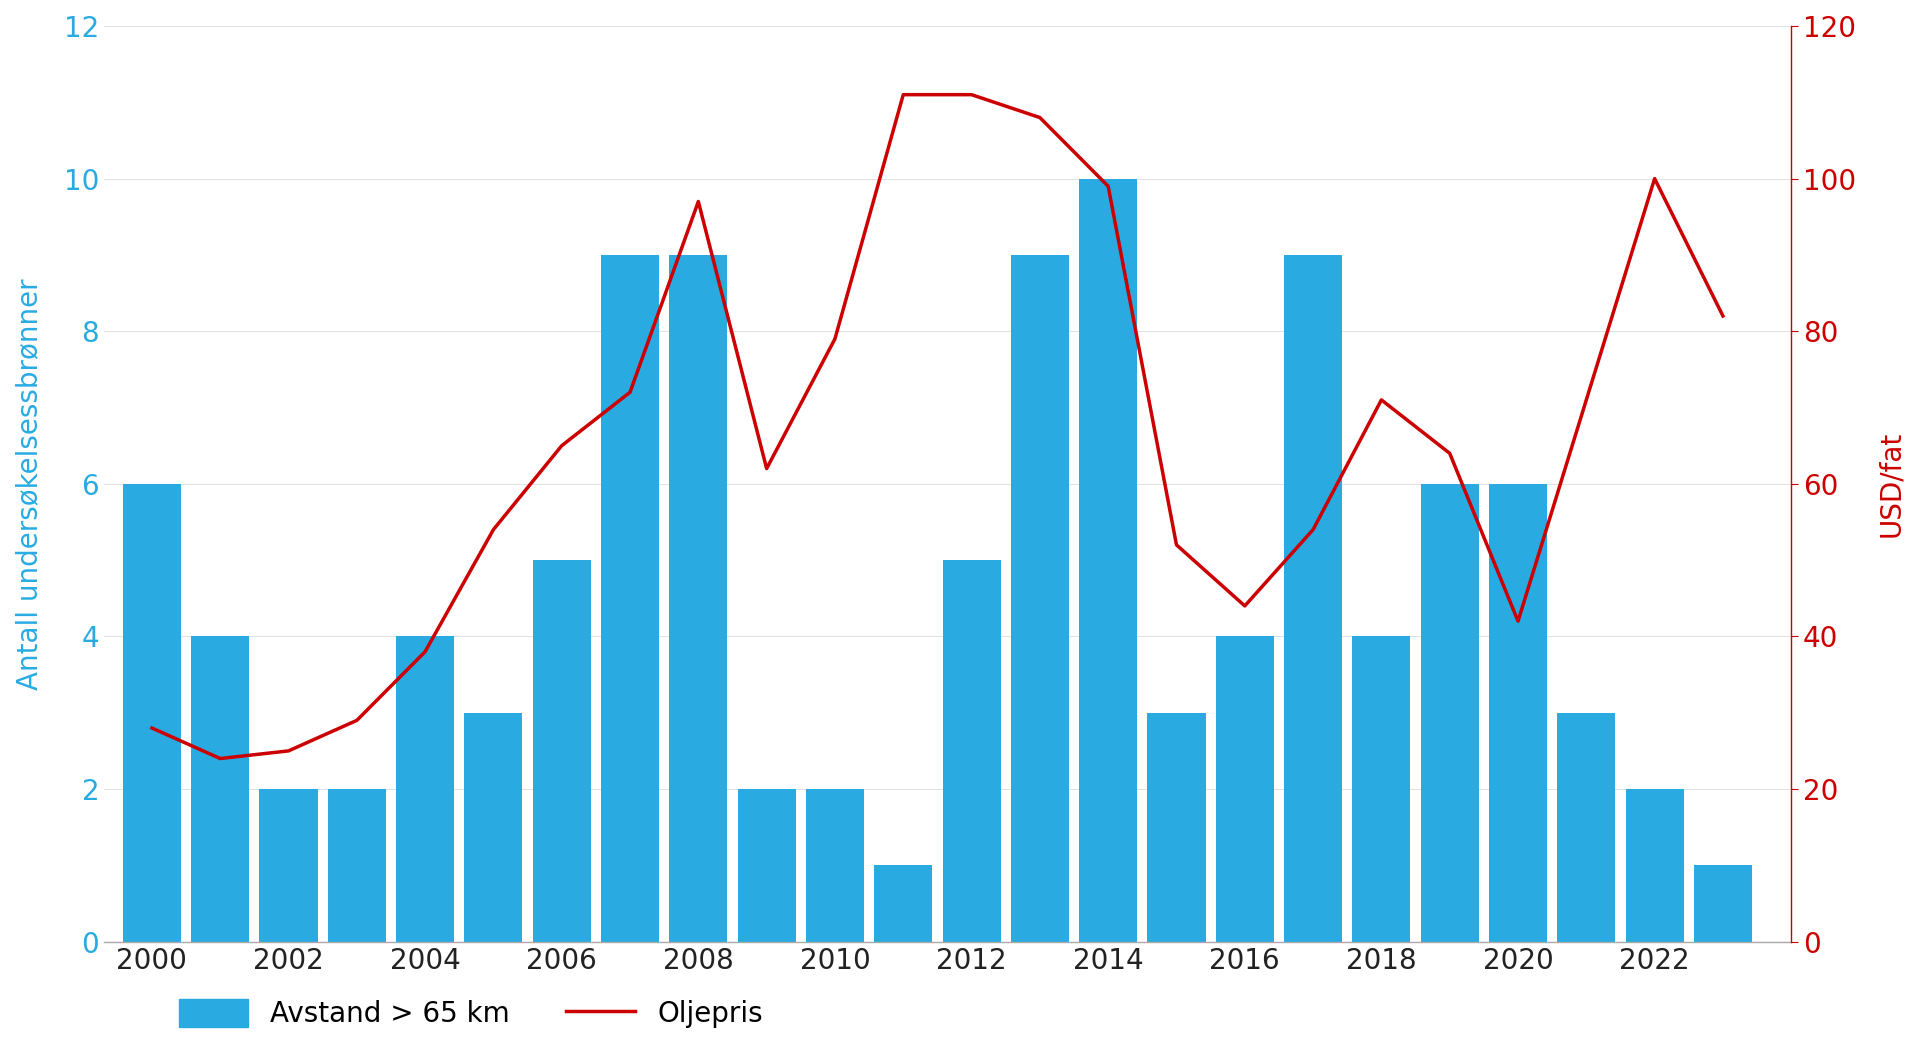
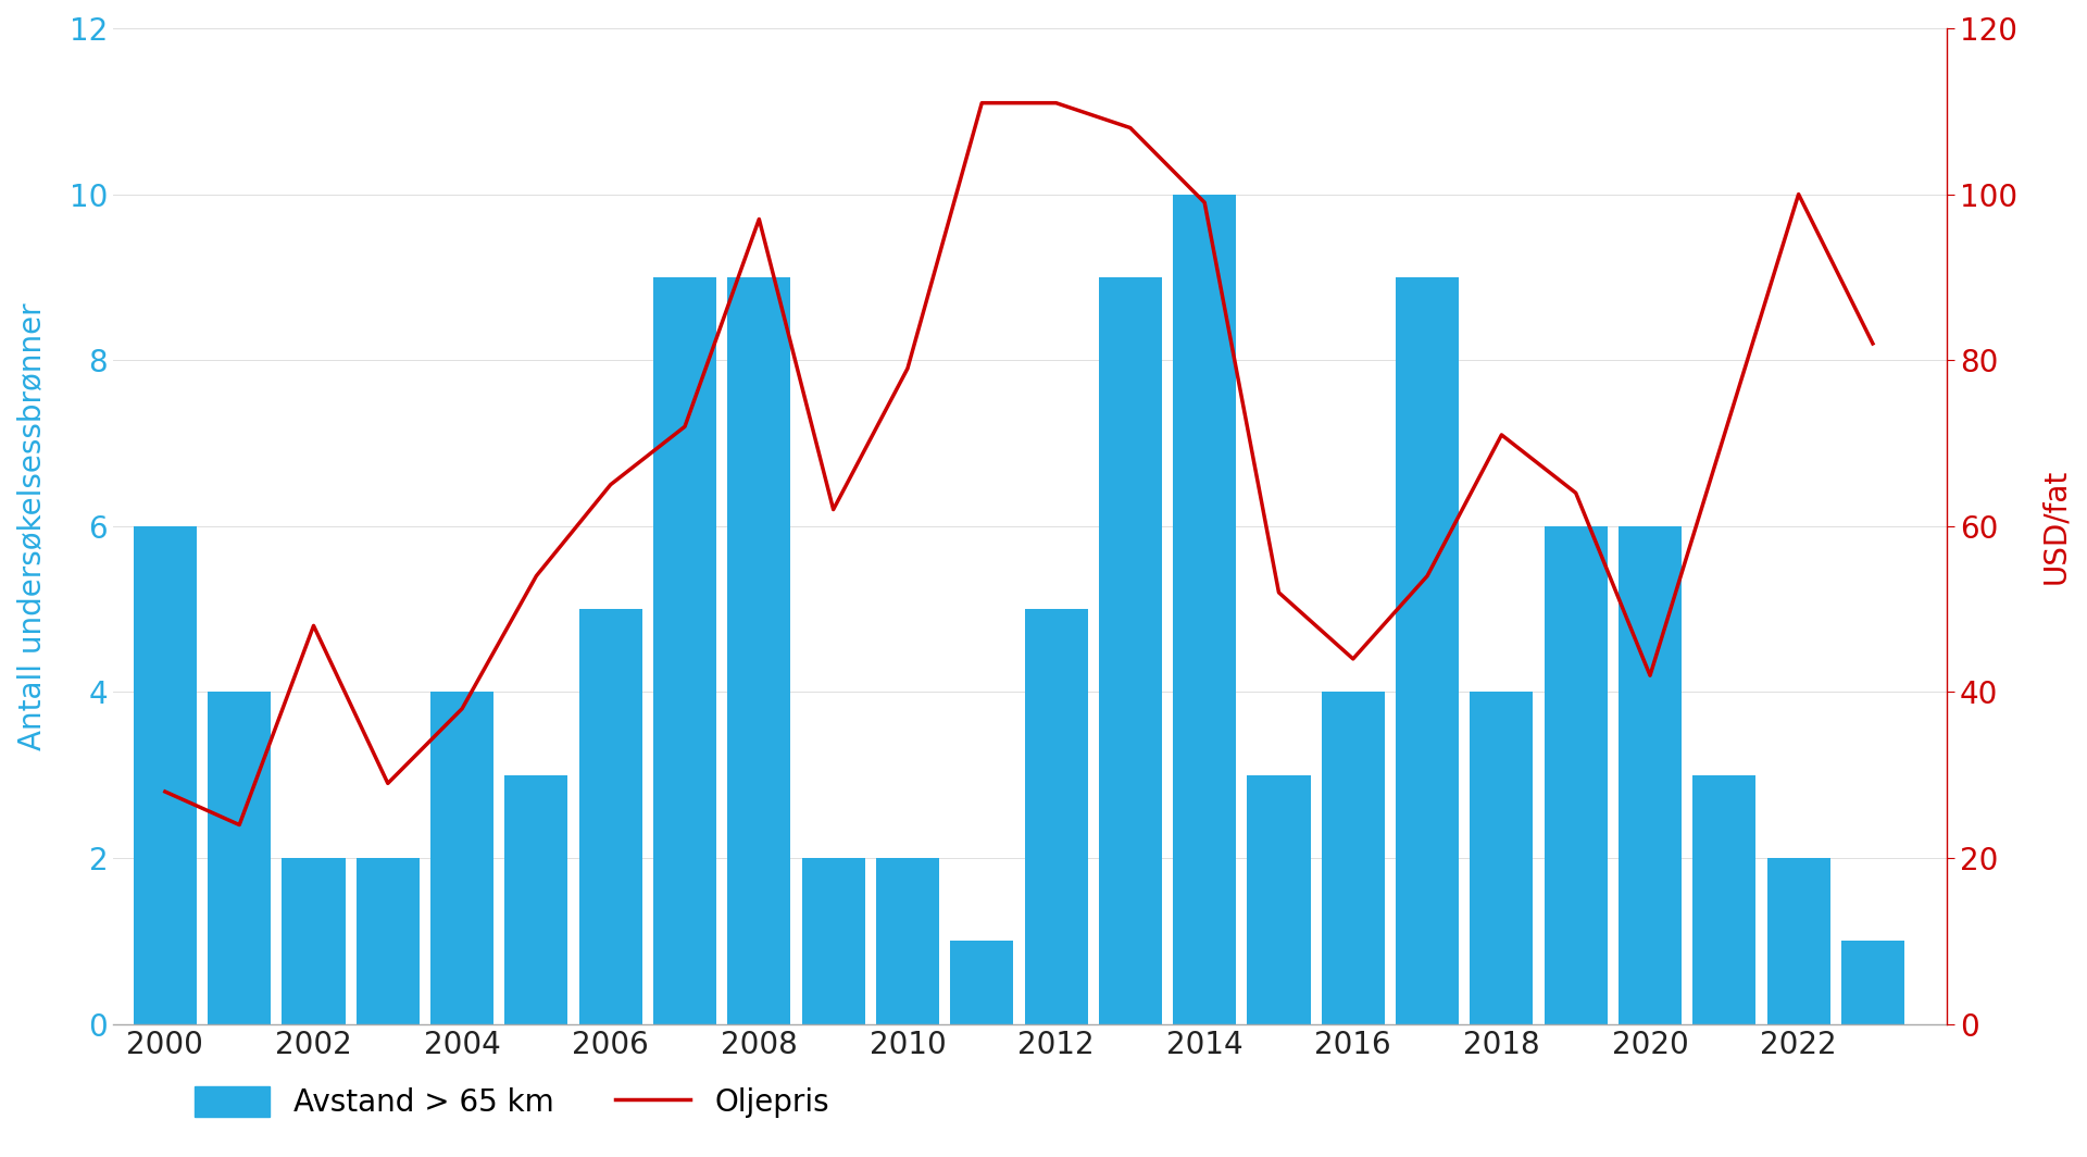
Oljepris/2002: 25 -> 48
